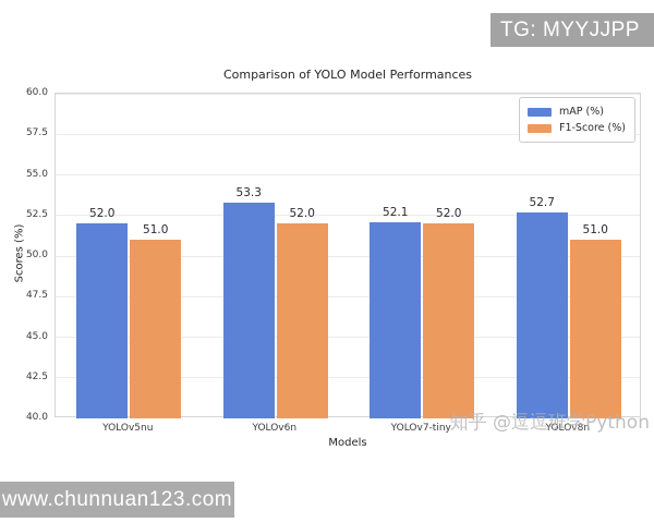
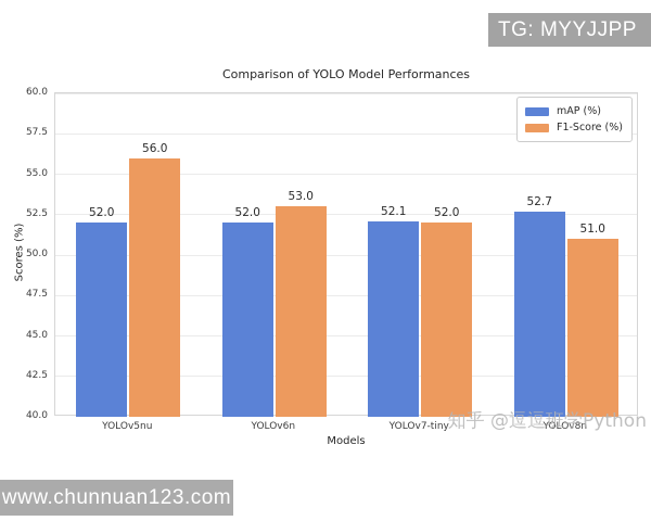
F1-Score (%)/YOLOv5nu: 51.0 -> 56.0
mAP (%)/YOLOv6n: 53.3 -> 52.0
F1-Score (%)/YOLOv6n: 52.0 -> 53.0
